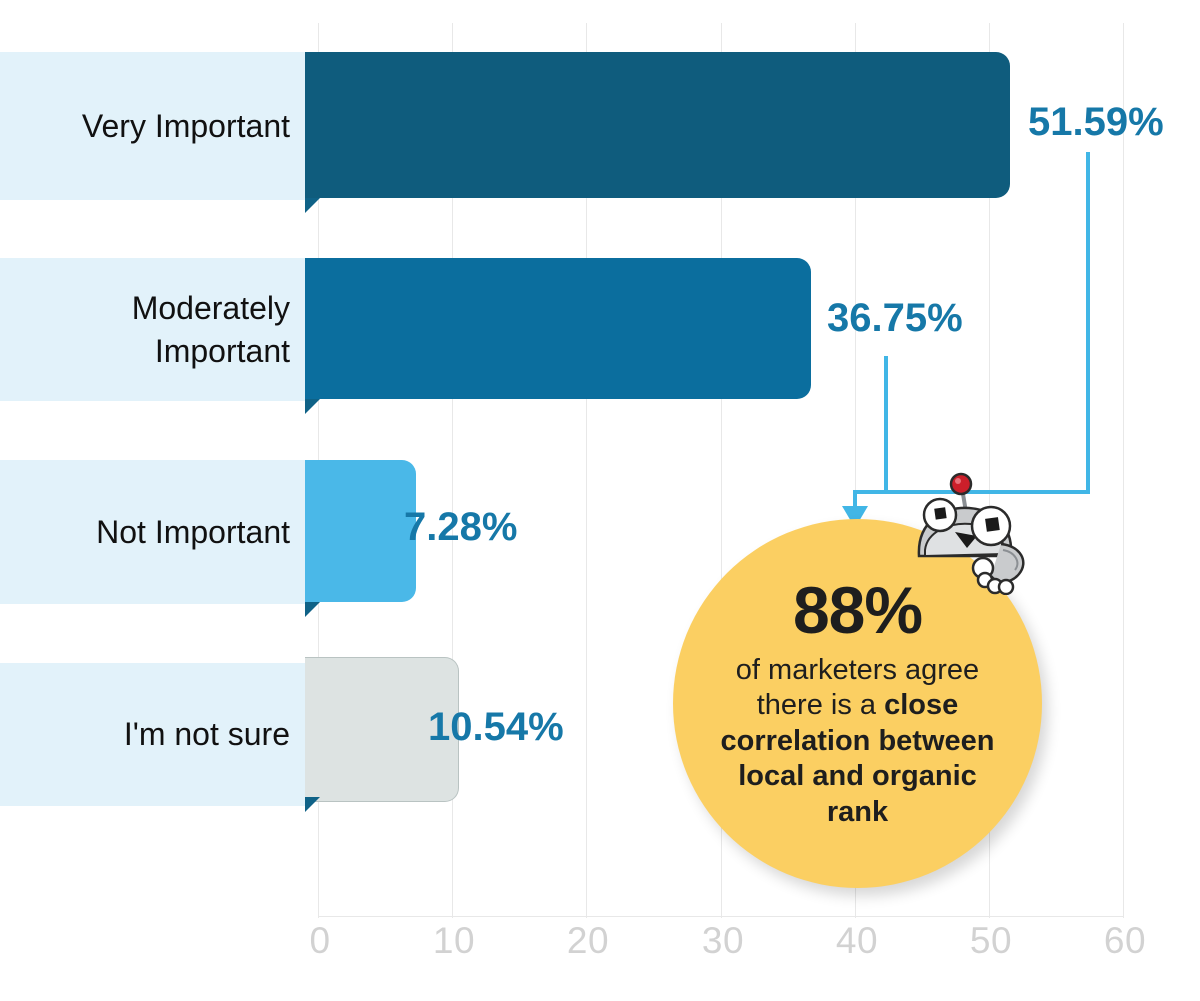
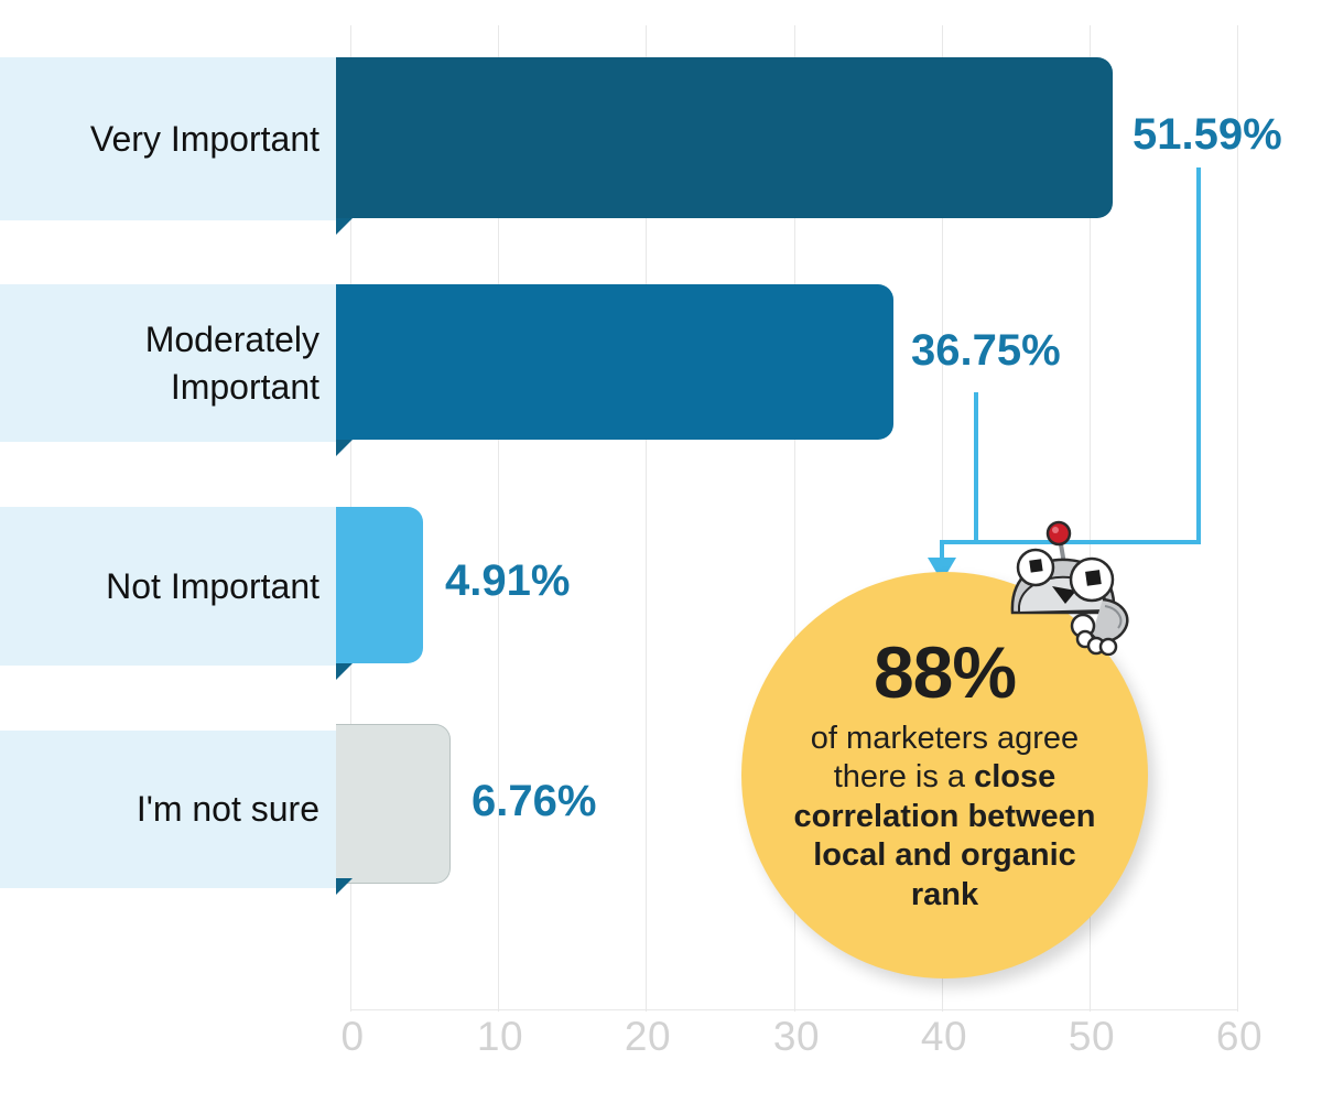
Not Important: 7.28% -> 4.91%
I'm not sure: 10.54% -> 6.76%
